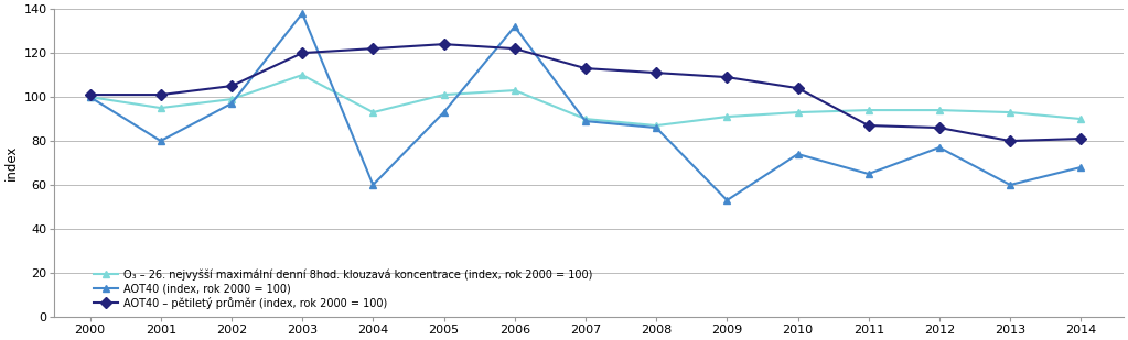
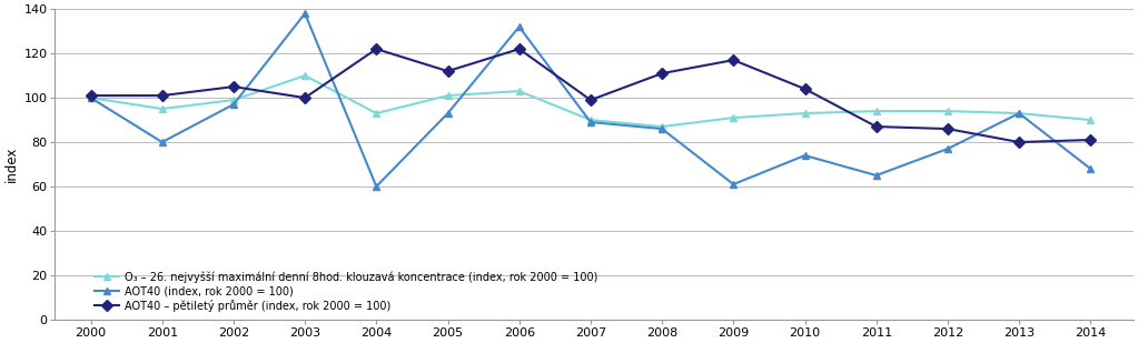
AOT40 – pětiletý průměr (index, rok 2000 = 100)/2003: 120 -> 100
AOT40 – pětiletý průměr (index, rok 2000 = 100)/2005: 124 -> 112
AOT40 – pětiletý průměr (index, rok 2000 = 100)/2007: 113 -> 99
AOT40 (index, rok 2000 = 100)/2009: 53 -> 61
AOT40 – pětiletý průměr (index, rok 2000 = 100)/2009: 109 -> 117
AOT40 (index, rok 2000 = 100)/2013: 60 -> 93
